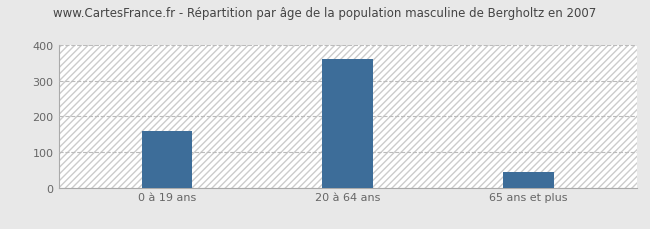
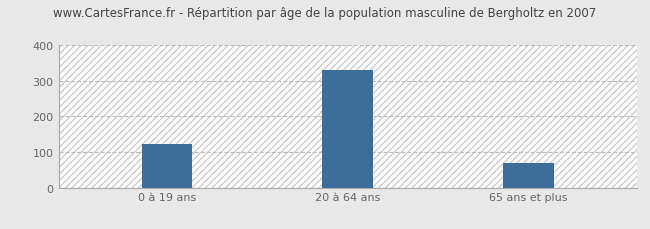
0 à 19 ans: 160 -> 122
20 à 64 ans: 360 -> 330
65 ans et plus: 45 -> 70
